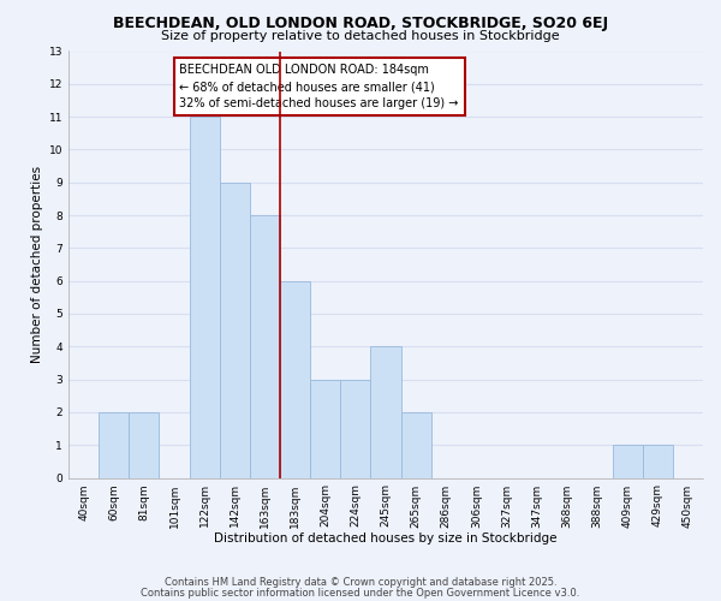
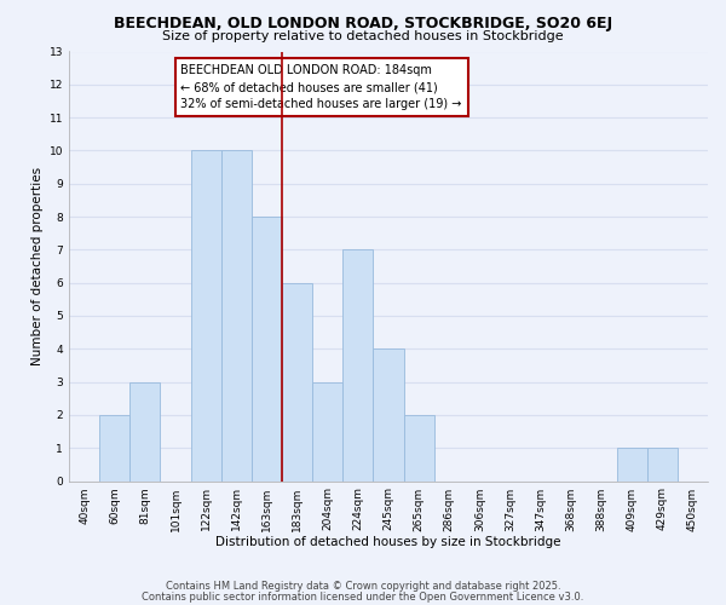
81sqm: 2 -> 3
122sqm: 11 -> 10
142sqm: 9 -> 10
224sqm: 3 -> 7
